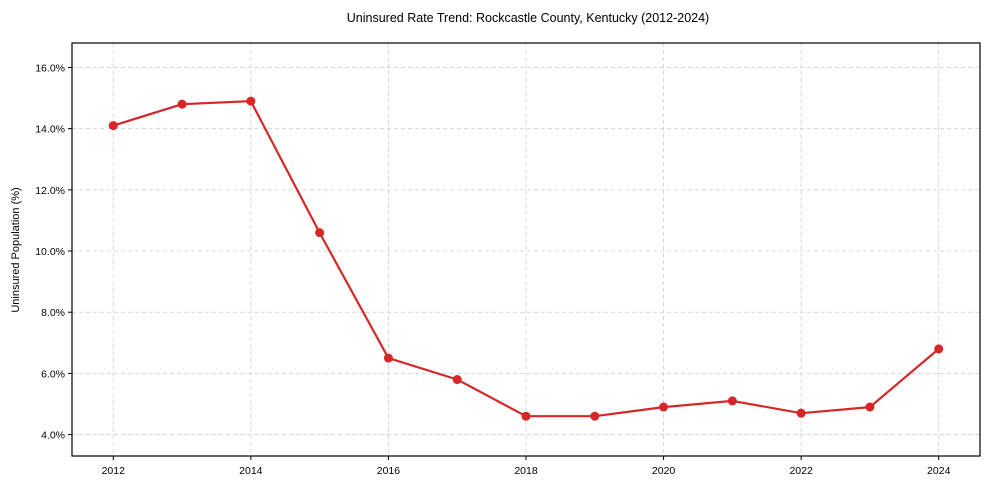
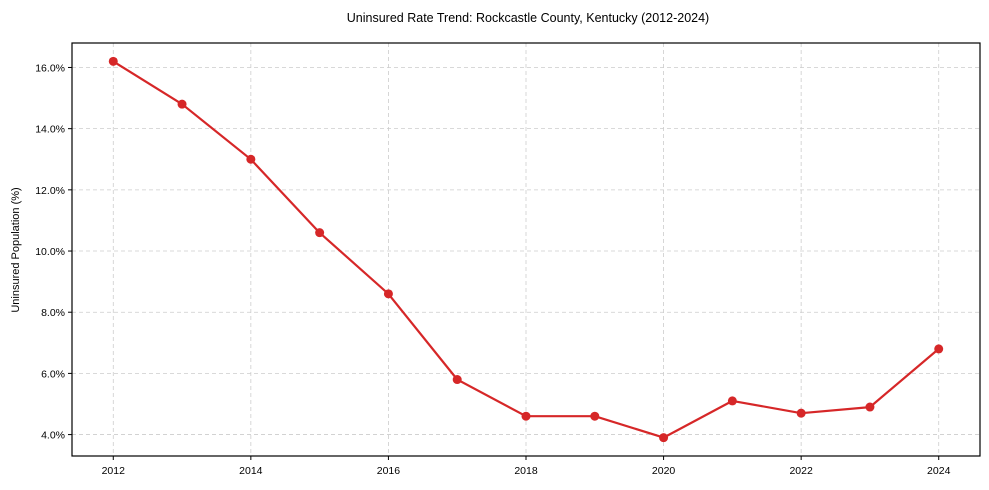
2012: 14.1% -> 16.2%
2014: 14.9% -> 13.0%
2016: 6.5% -> 8.6%
2020: 4.9% -> 3.9%
